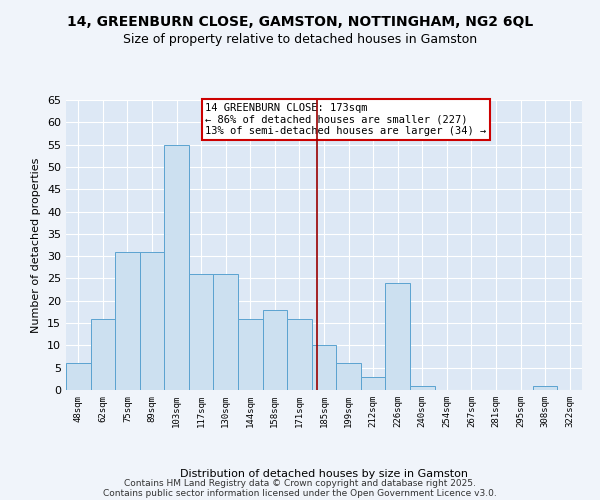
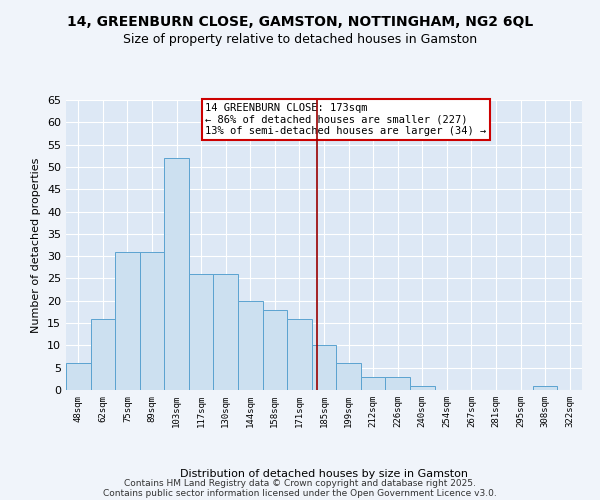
103sqm: 55 -> 52
144sqm: 16 -> 20
226sqm: 24 -> 3
